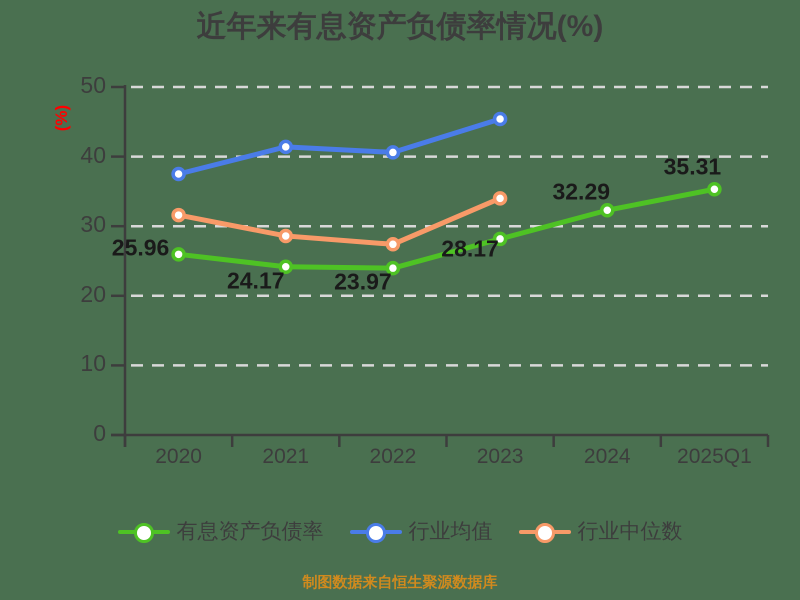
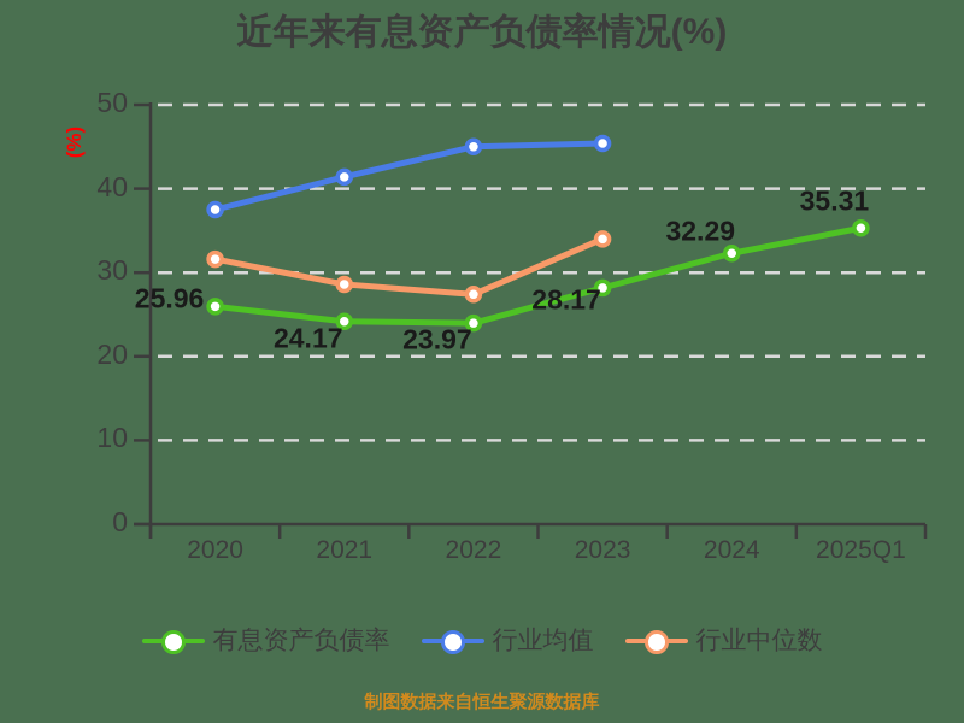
行业均值/2022: 41 -> 45
